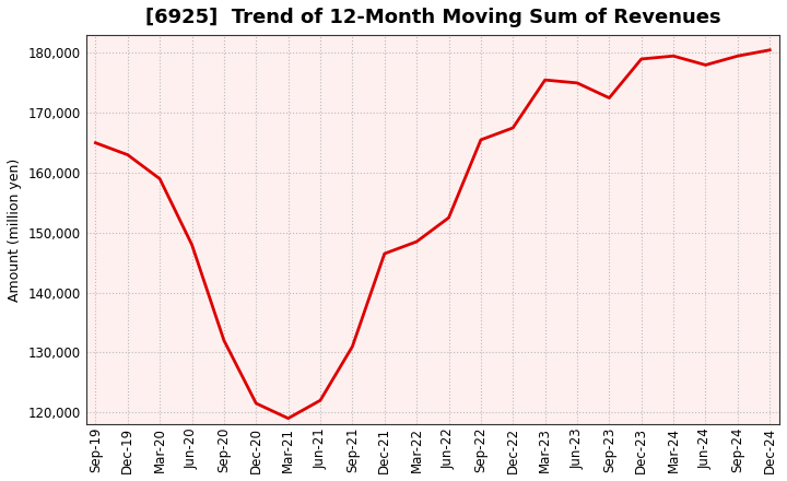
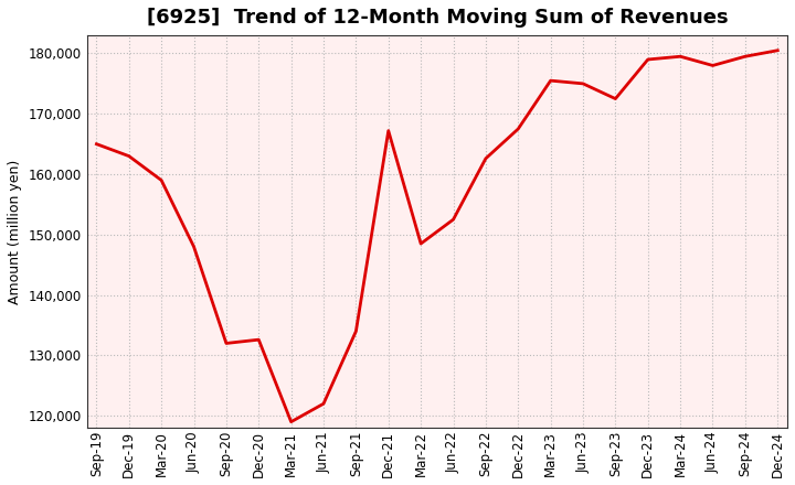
Dec-20: 121,500 -> 132,600
Sep-21: 131,000 -> 134,000
Dec-21: 146,500 -> 167,200
Sep-22: 165,500 -> 162,600
